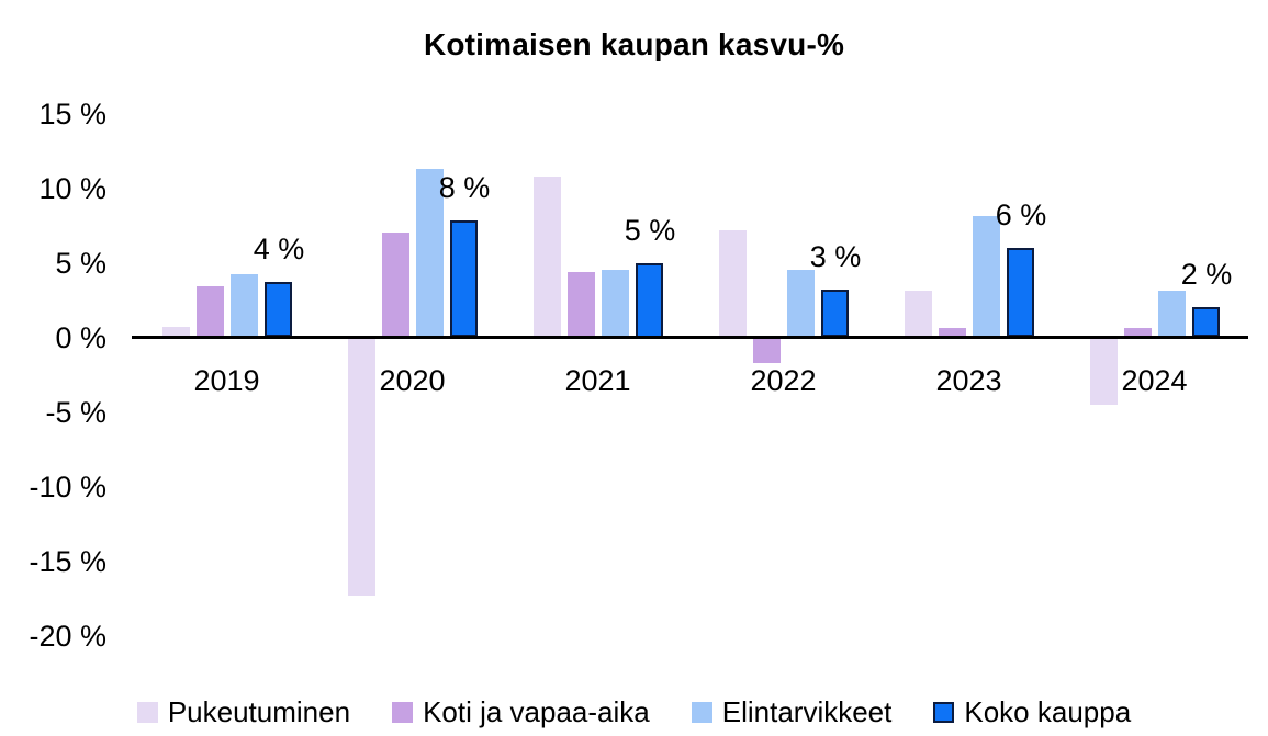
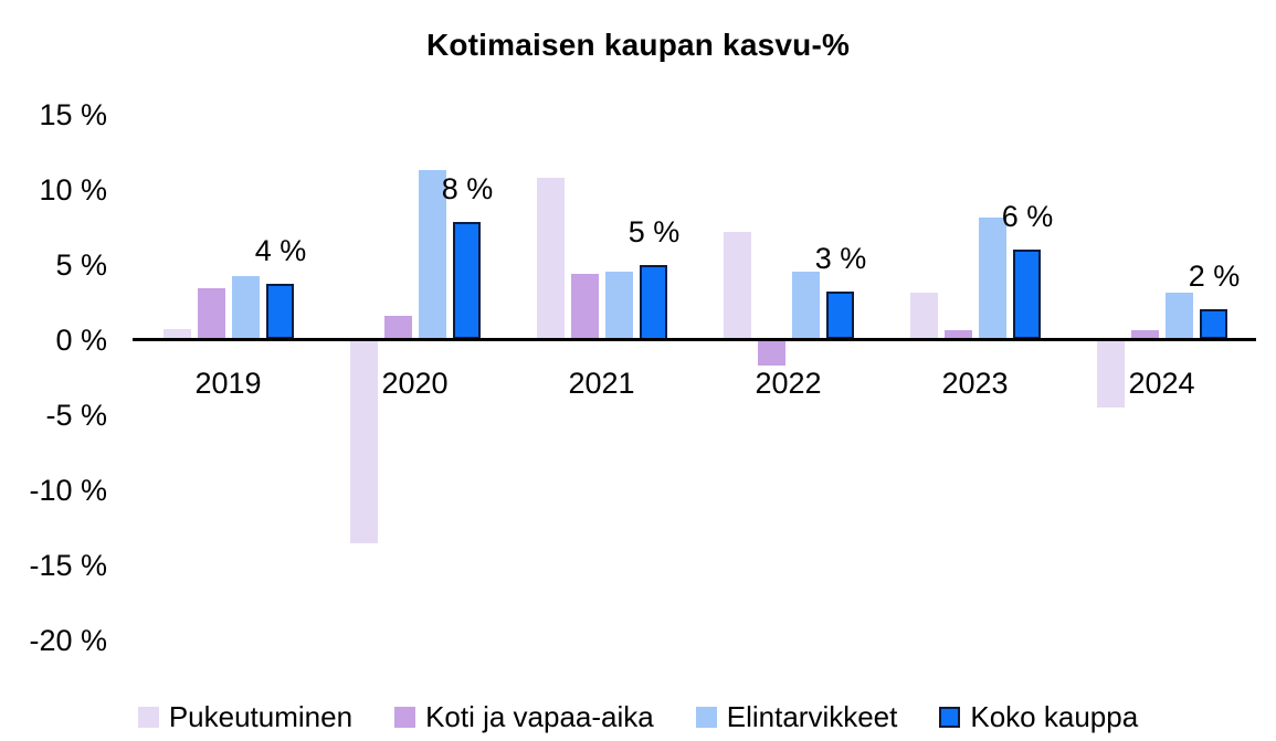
Pukeutuminen/2020: -17.3% -> -13.6%
Koti ja vapaa-aika/2020: 7.0% -> 1.6%
